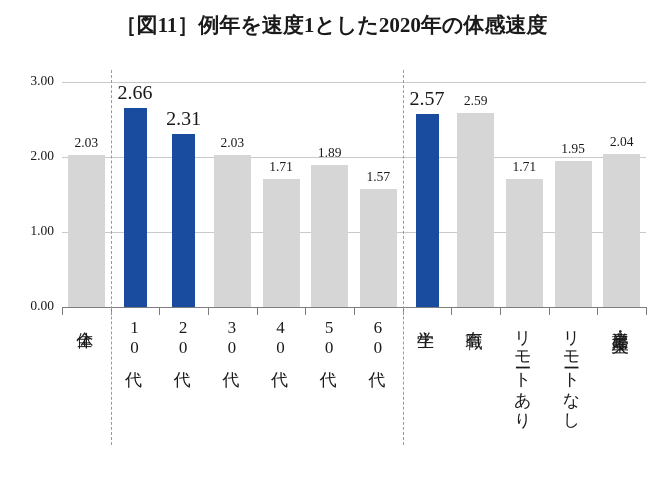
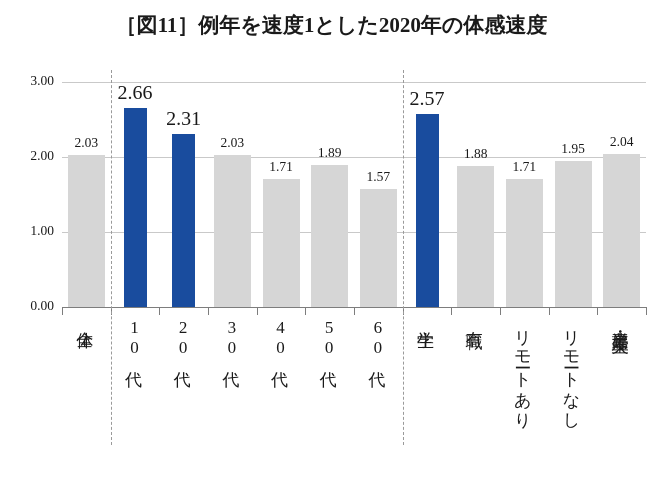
有職: 2.59 -> 1.88
